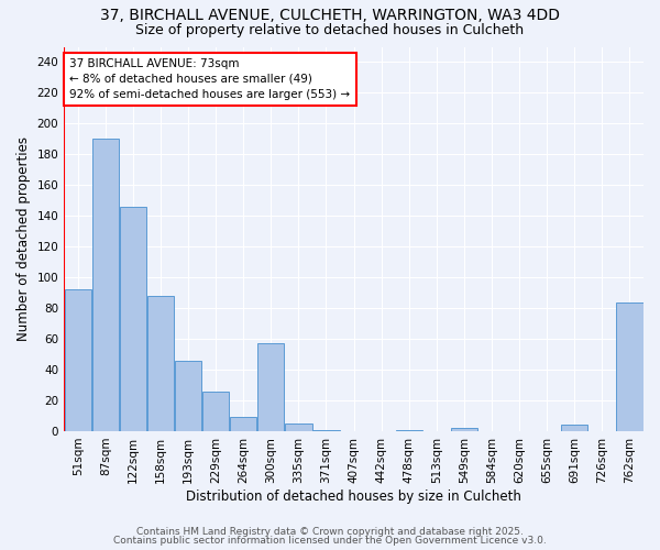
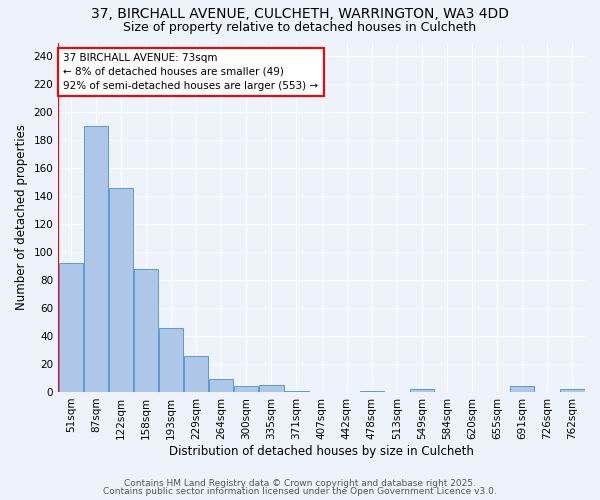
300sqm: 57 -> 4
762sqm: 84 -> 2
